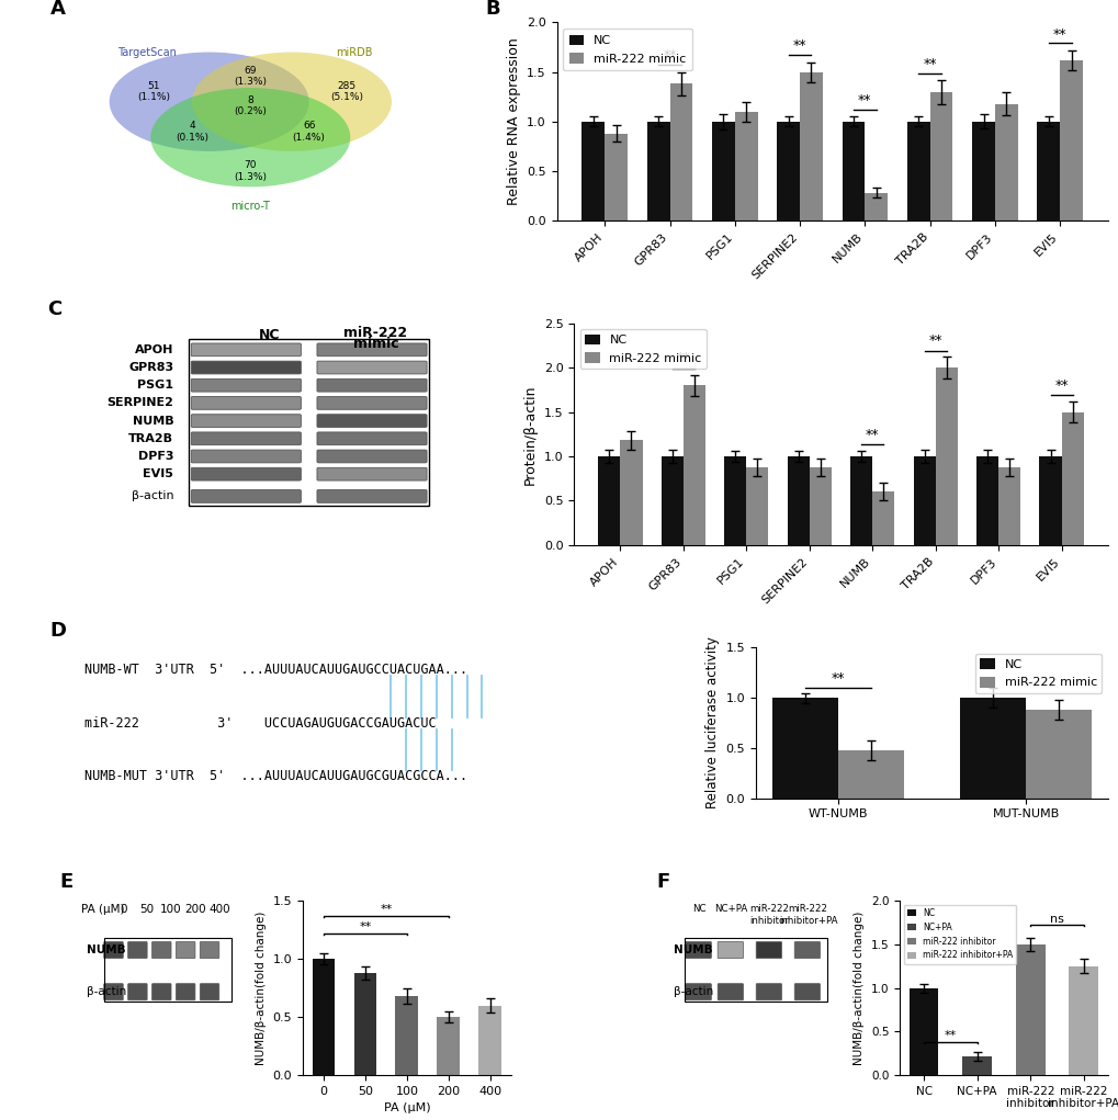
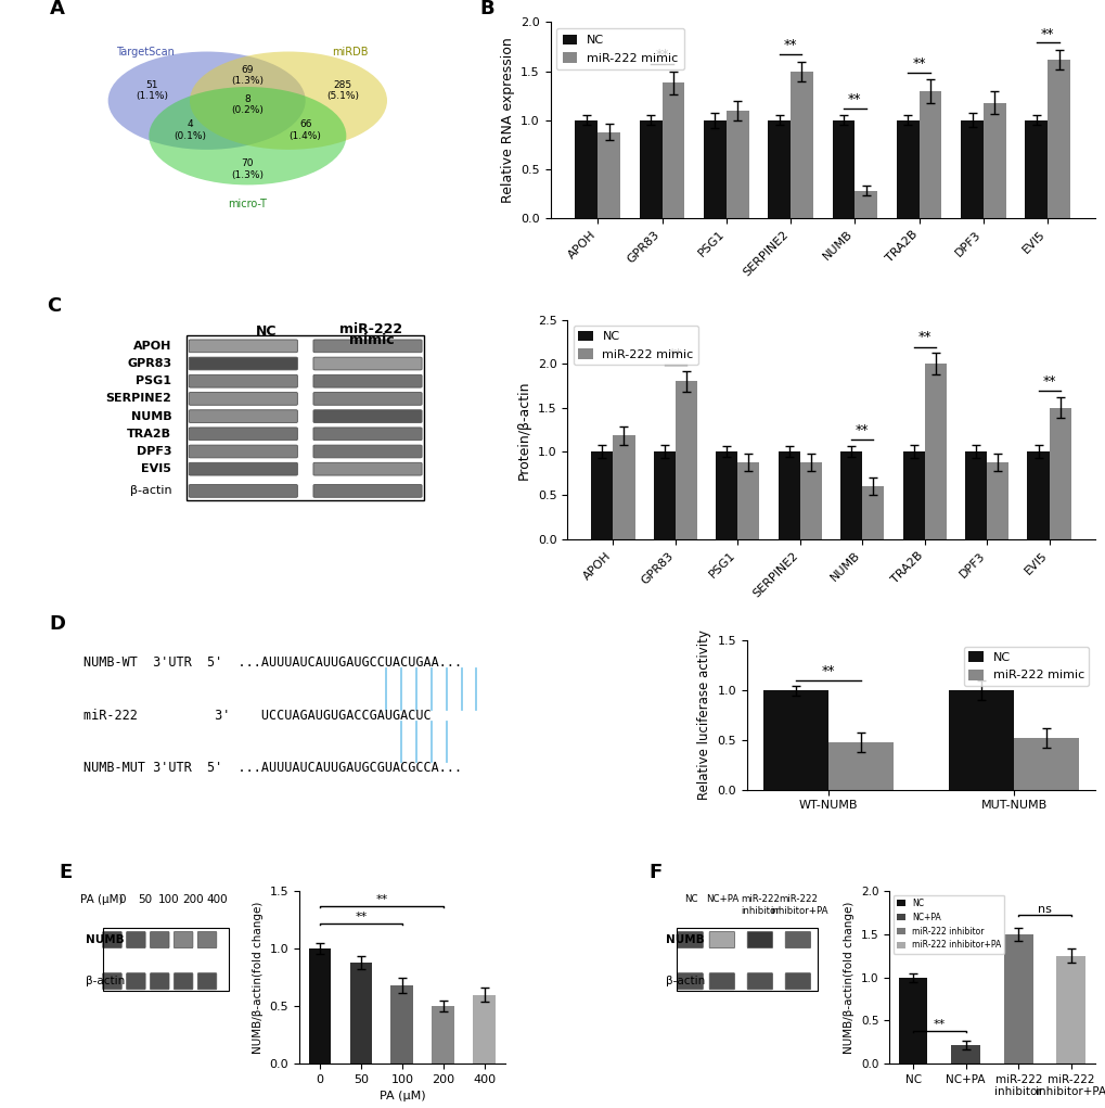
miR-222 mimic/MUT-NUMB: 0.88 -> 0.52
